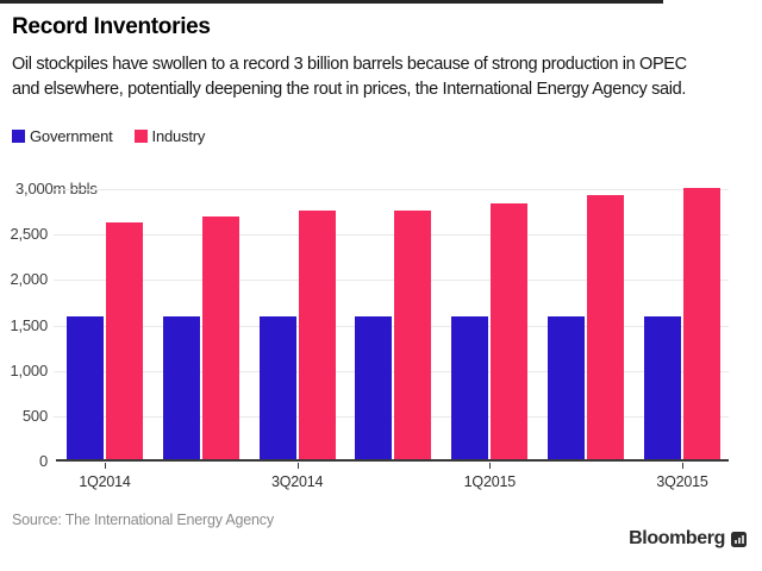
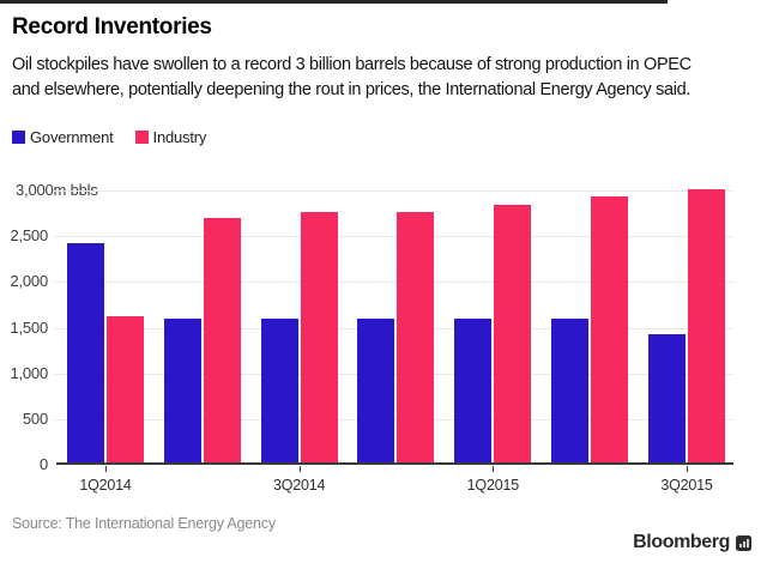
Government/1Q2014: 1600 -> 2400
Industry/1Q2014: 2600 -> 1600
Government/3Q2015: 1600 -> 1400
